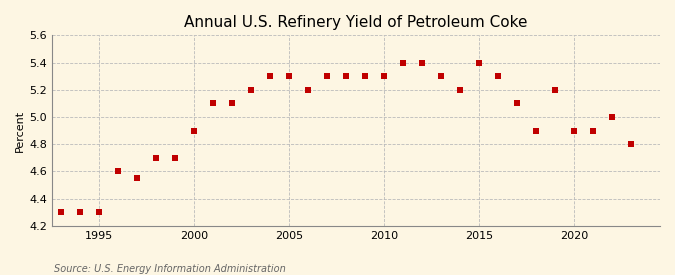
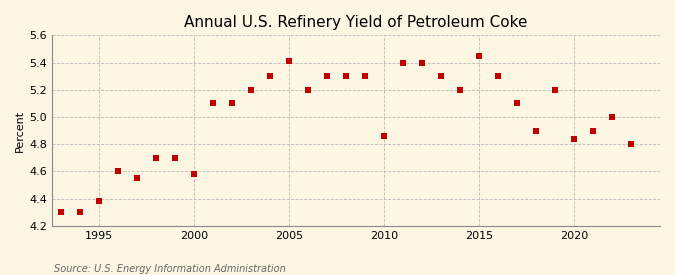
1995: 4.30 -> 4.38
2000: 4.90 -> 4.58
2005: 5.30 -> 5.41
2010: 5.30 -> 4.86
2015: 5.40 -> 5.45
2020: 4.90 -> 4.84
